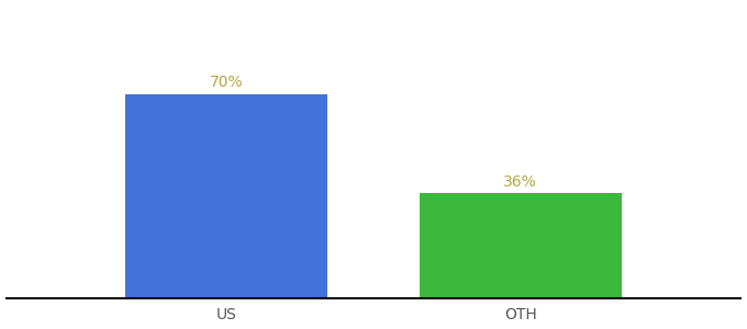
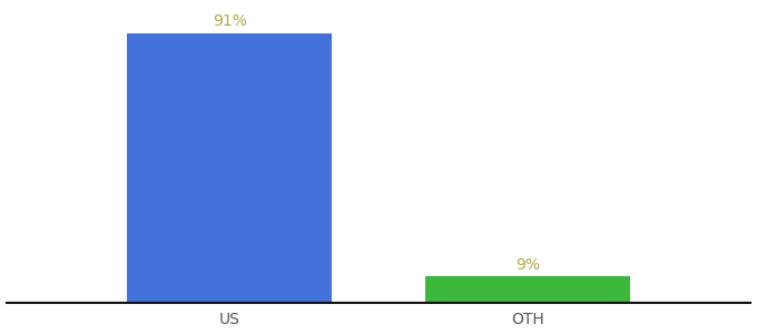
US: 70% -> 91%
OTH: 36% -> 9%
